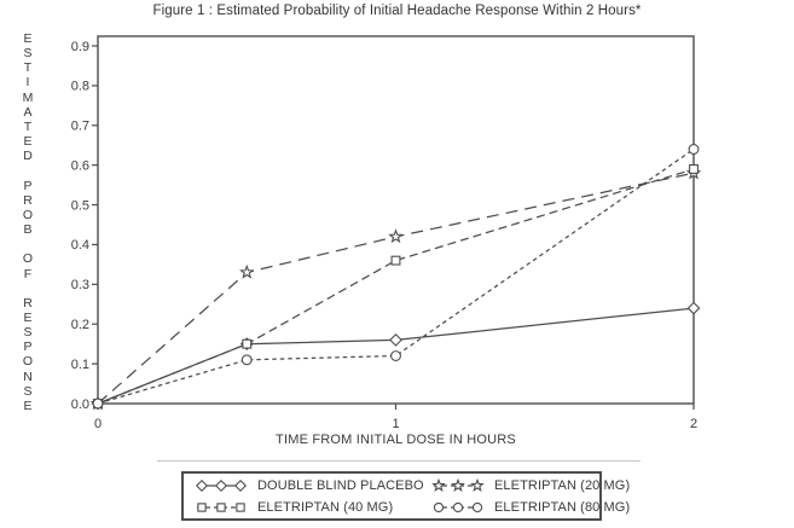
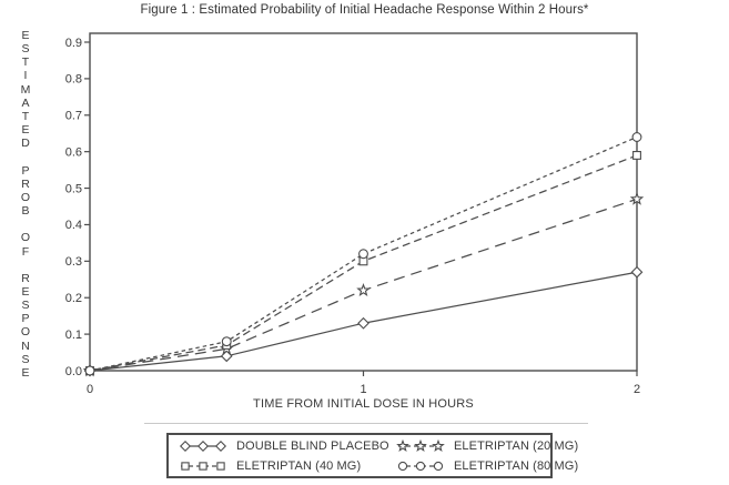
DOUBLE BLIND PLACEBO/0.5: 0.15 -> 0.04
ELETRIPTAN (20 MG)/0.5: 0.33 -> 0.06
ELETRIPTAN (40 MG)/0.5: 0.15 -> 0.07
ELETRIPTAN (80 MG)/0.5: 0.11 -> 0.08
DOUBLE BLIND PLACEBO/1: 0.16 -> 0.13
ELETRIPTAN (20 MG)/1: 0.42 -> 0.22
ELETRIPTAN (40 MG)/1: 0.36 -> 0.30
ELETRIPTAN (80 MG)/1: 0.12 -> 0.32
DOUBLE BLIND PLACEBO/2: 0.24 -> 0.27
ELETRIPTAN (20 MG)/2: 0.58 -> 0.47
